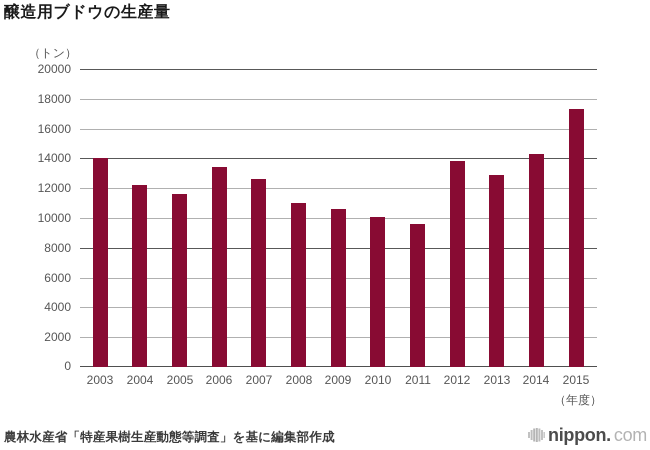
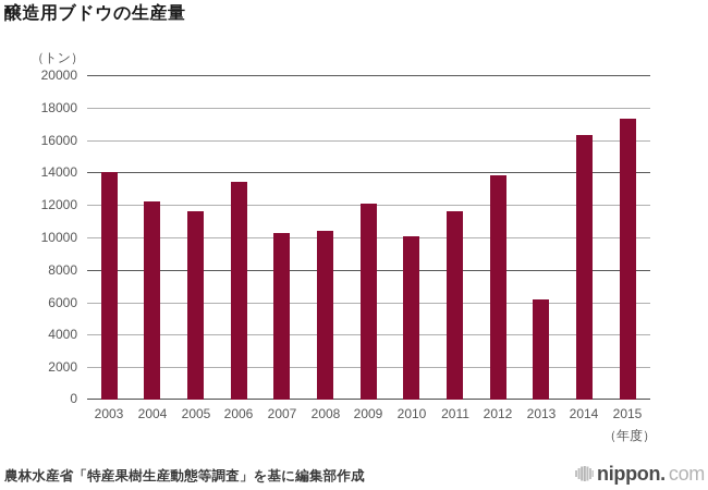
2007: 12600 -> 10300
2008: 11000 -> 10400
2009: 10600 -> 12100
2011: 9600 -> 11600
2013: 12900 -> 6200
2014: 14300 -> 16300
